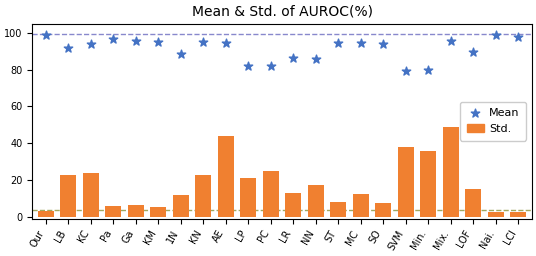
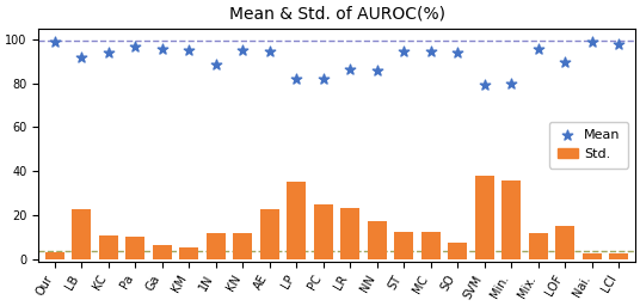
Std./KC: 24 -> 11
Std./Pa: 6 -> 10
Std./KN: 23 -> 12
Std./AE: 44 -> 22
Std./LP: 21 -> 35
Std./LR: 13 -> 24
Std./ST: 8 -> 12
Std./Mix.: 49 -> 12
